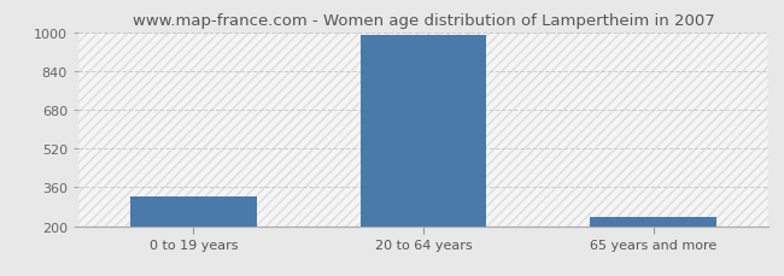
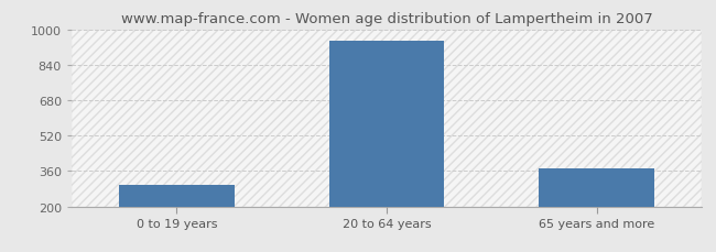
0 to 19 years: 320 -> 295
20 to 64 years: 987 -> 950
65 years and more: 237 -> 370
